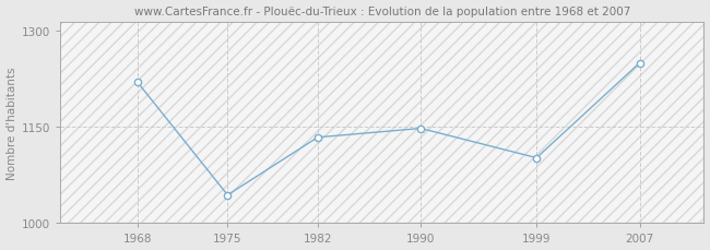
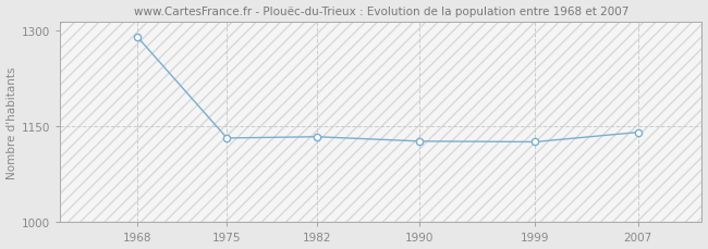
1968: 1220 -> 1291
1975: 1044 -> 1132
1990: 1148 -> 1127
1999: 1102 -> 1126
2007: 1250 -> 1141
